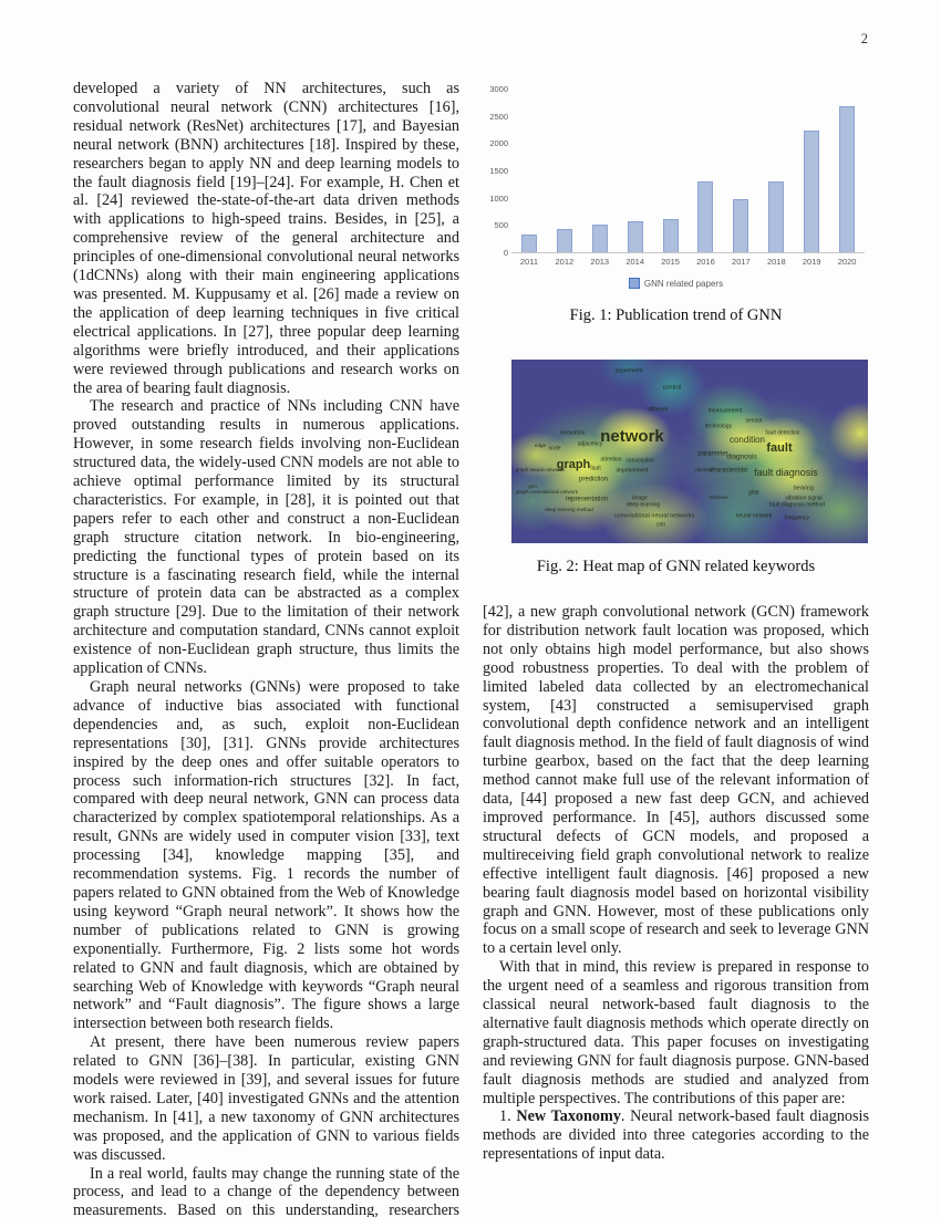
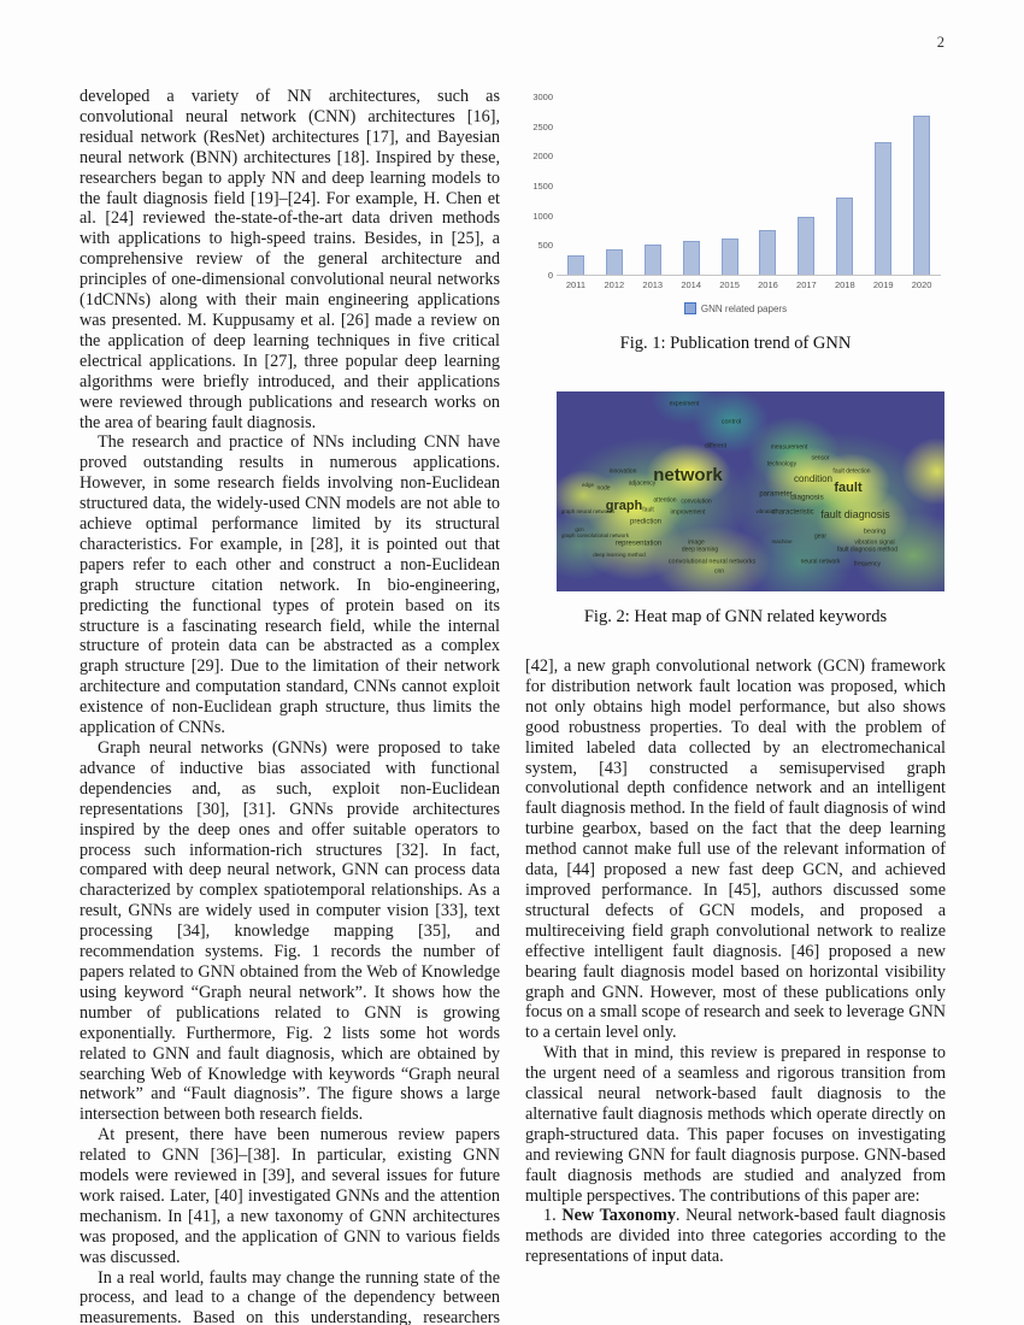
2016: 1300 -> 800
